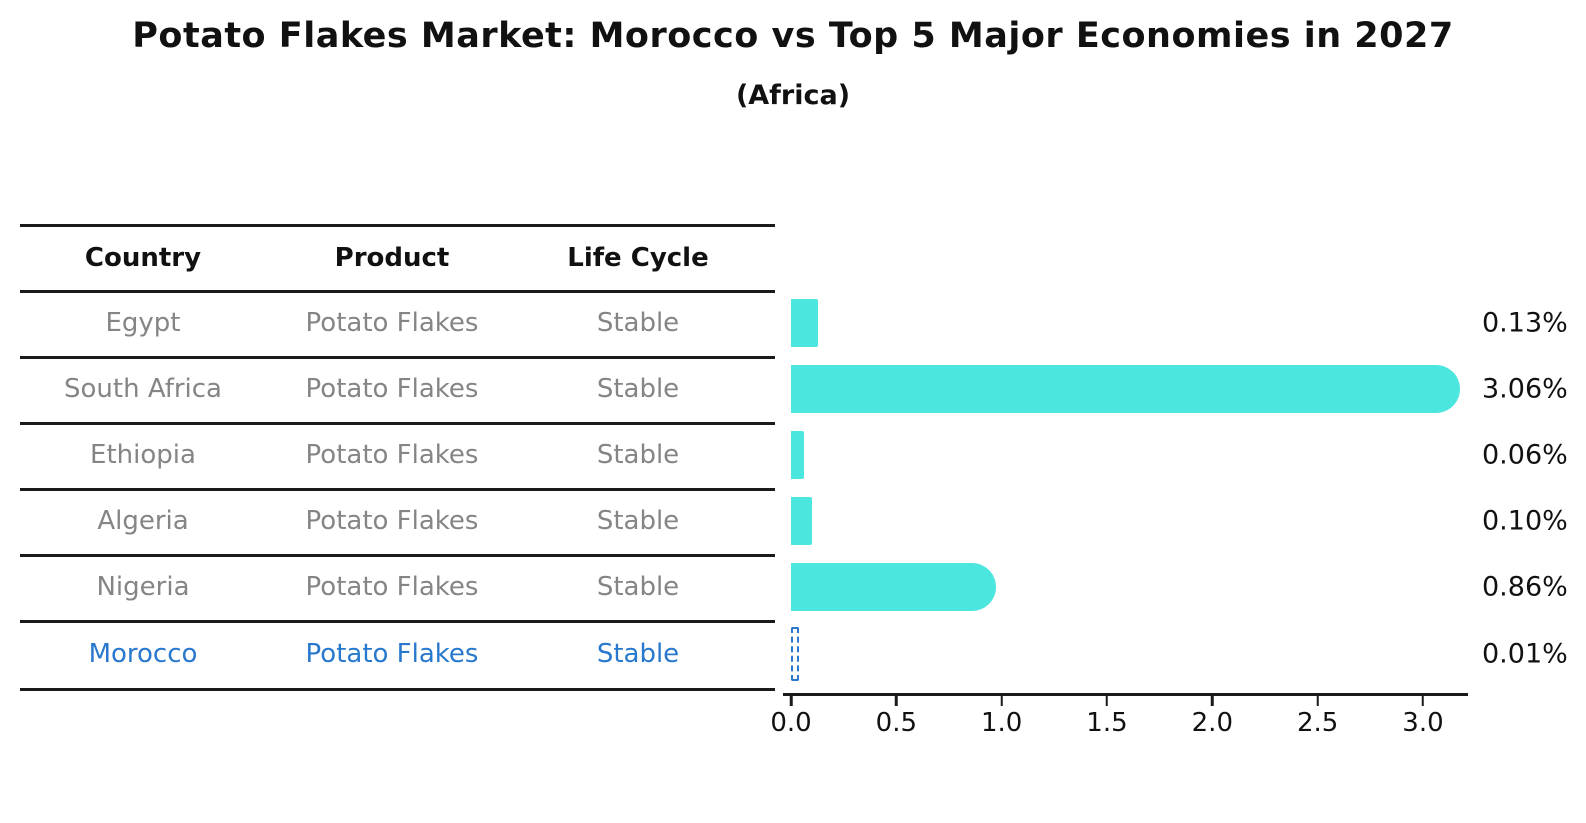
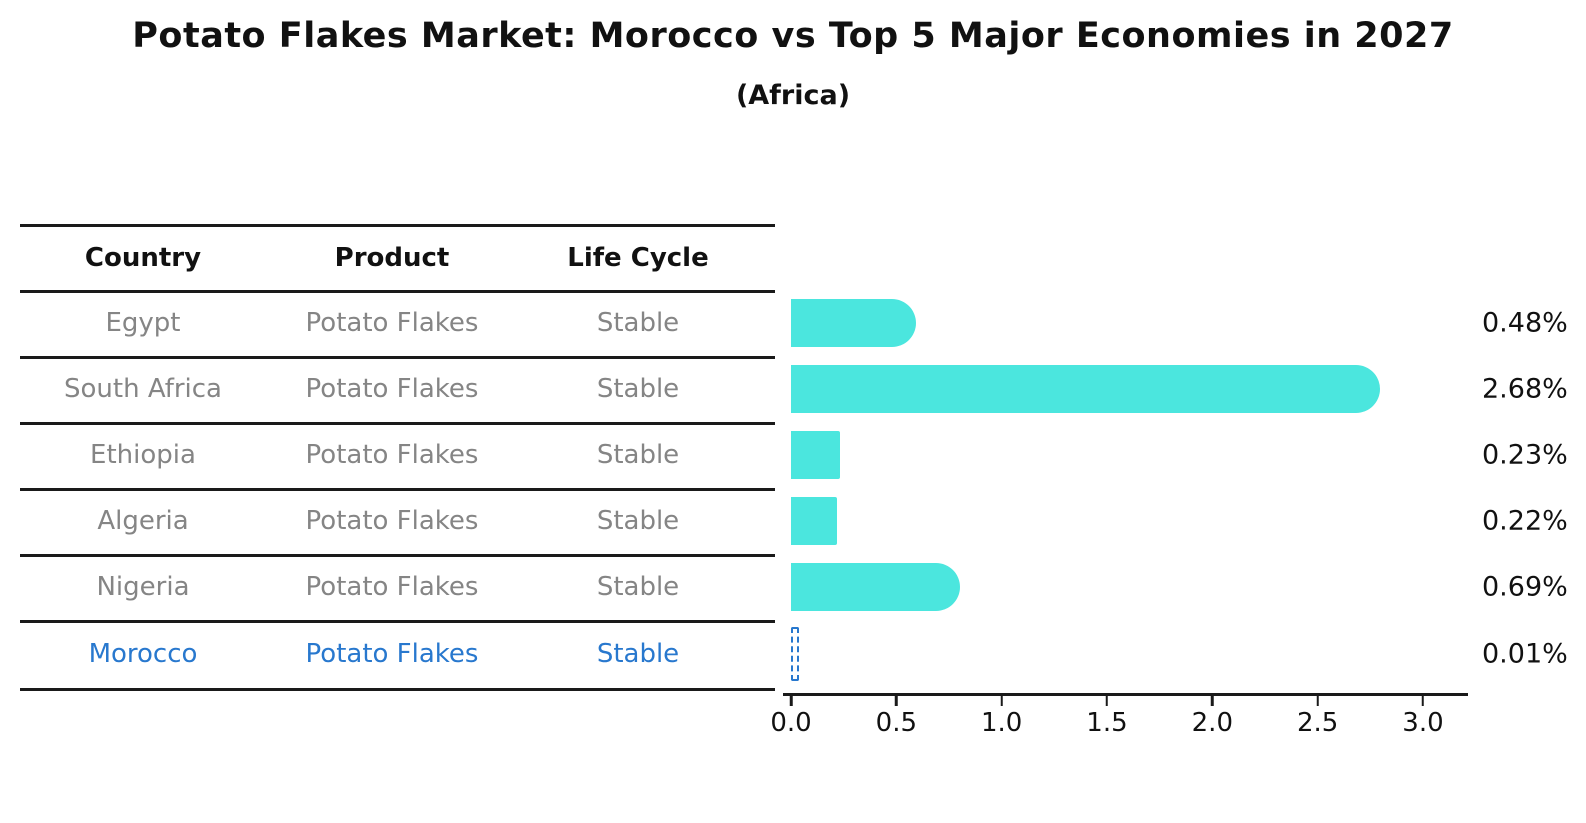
Egypt: 0.13% -> 0.48%
South Africa: 3.06% -> 2.68%
Ethiopia: 0.06% -> 0.23%
Algeria: 0.10% -> 0.22%
Nigeria: 0.86% -> 0.69%
